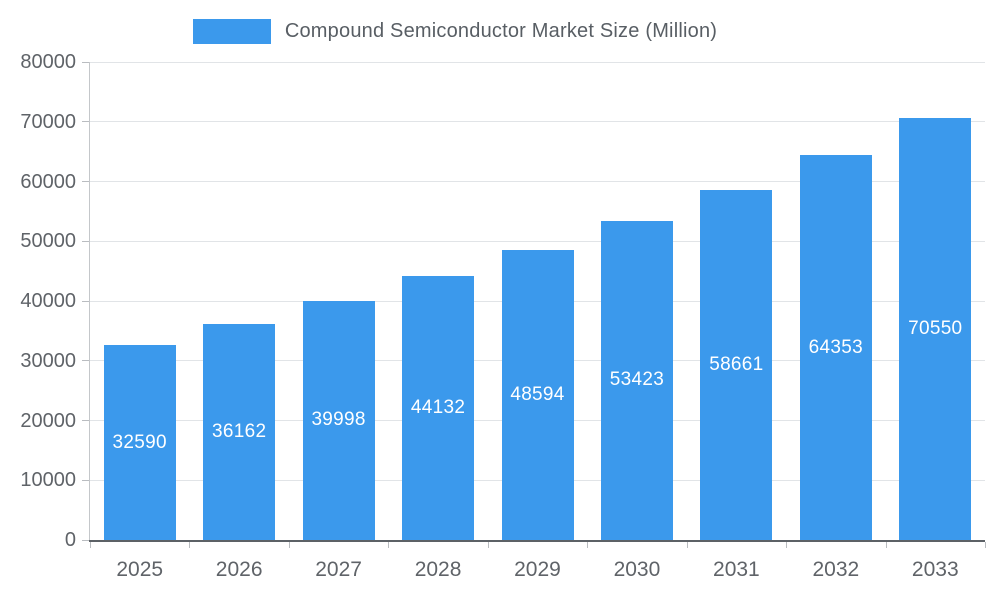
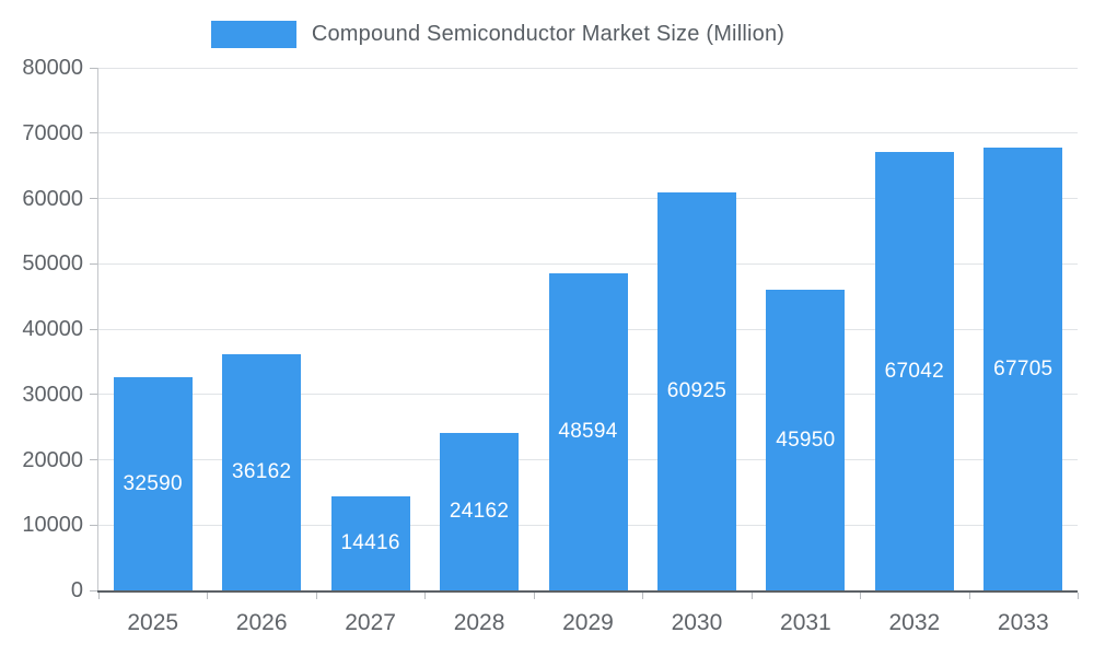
2027: 39998 -> 14416
2028: 44132 -> 24162
2030: 53423 -> 60925
2031: 58661 -> 45950
2032: 64353 -> 67042
2033: 70550 -> 67705
